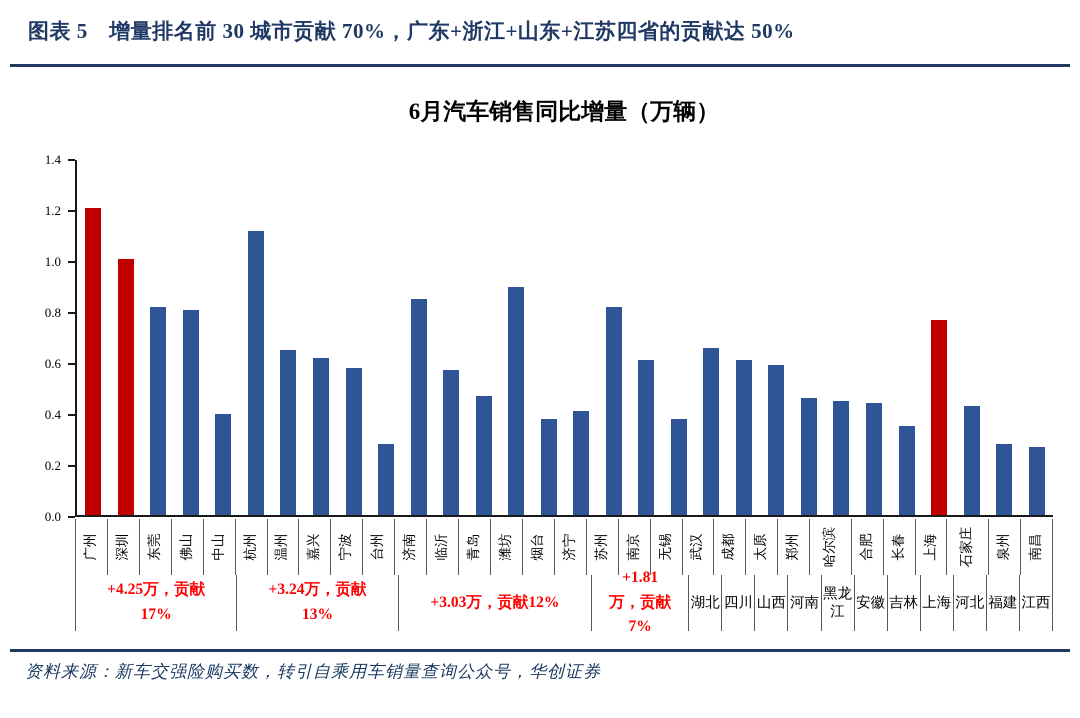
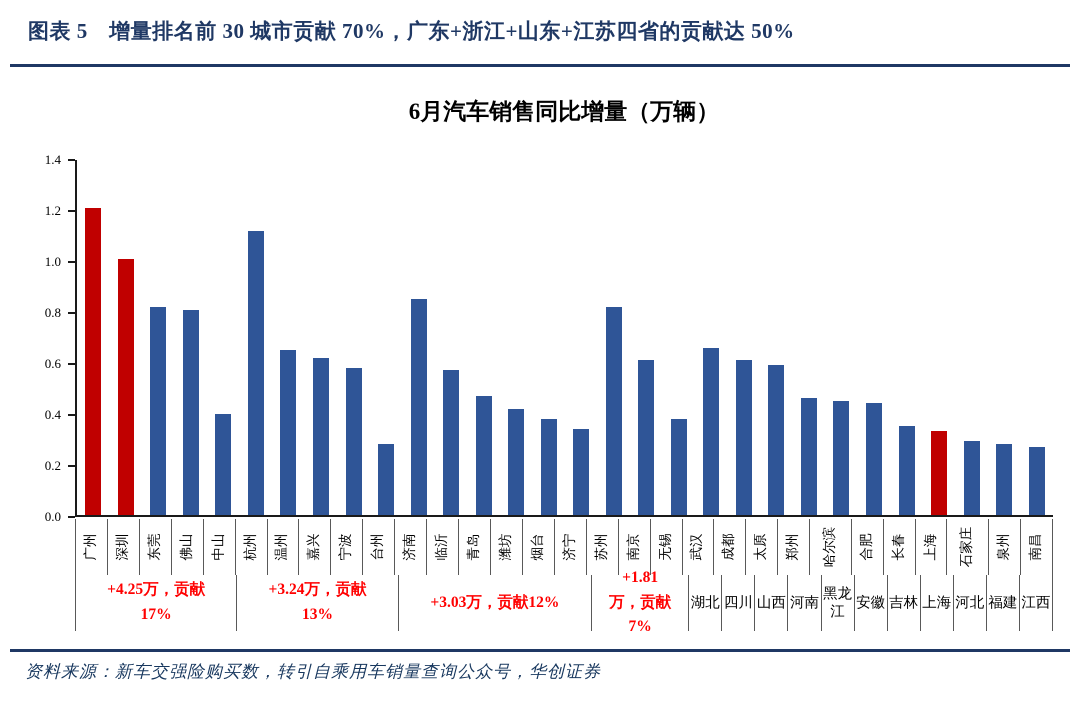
潍坊: 0.90 -> 0.42
济宁: 0.41 -> 0.34
上海: 0.77 -> 0.33
石家庄: 0.43 -> 0.29
